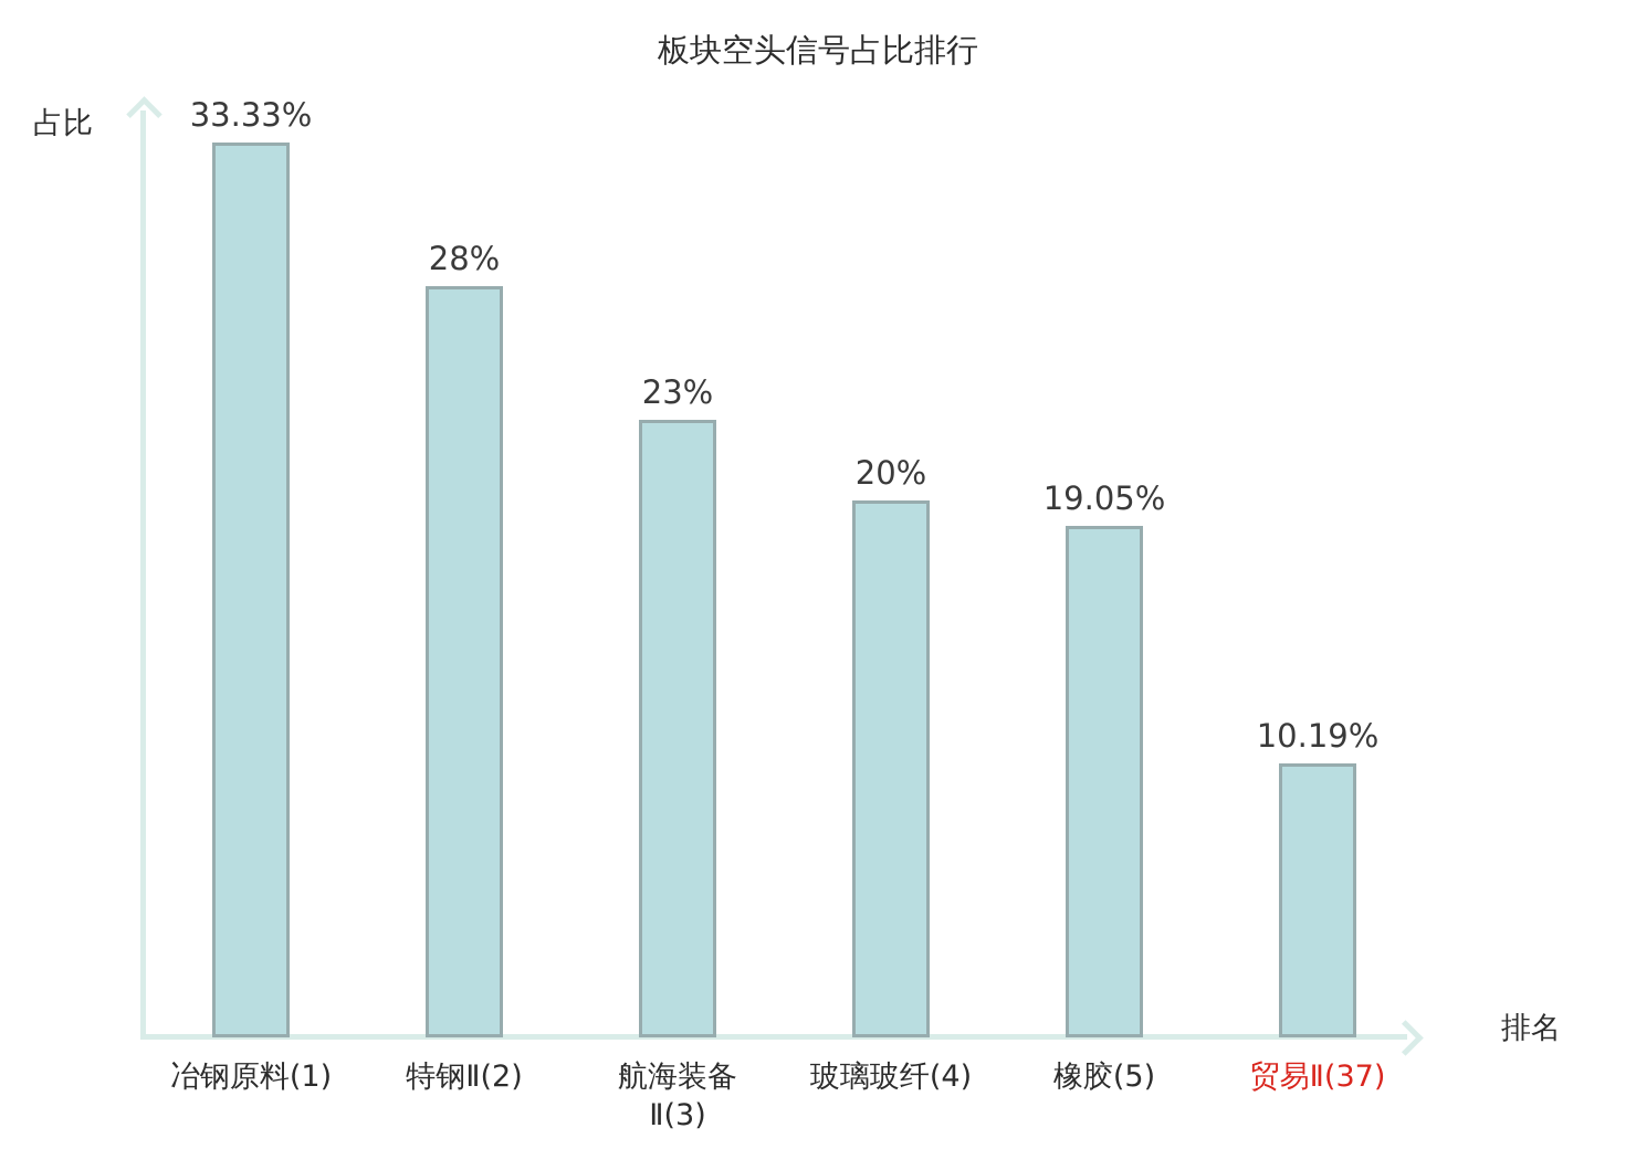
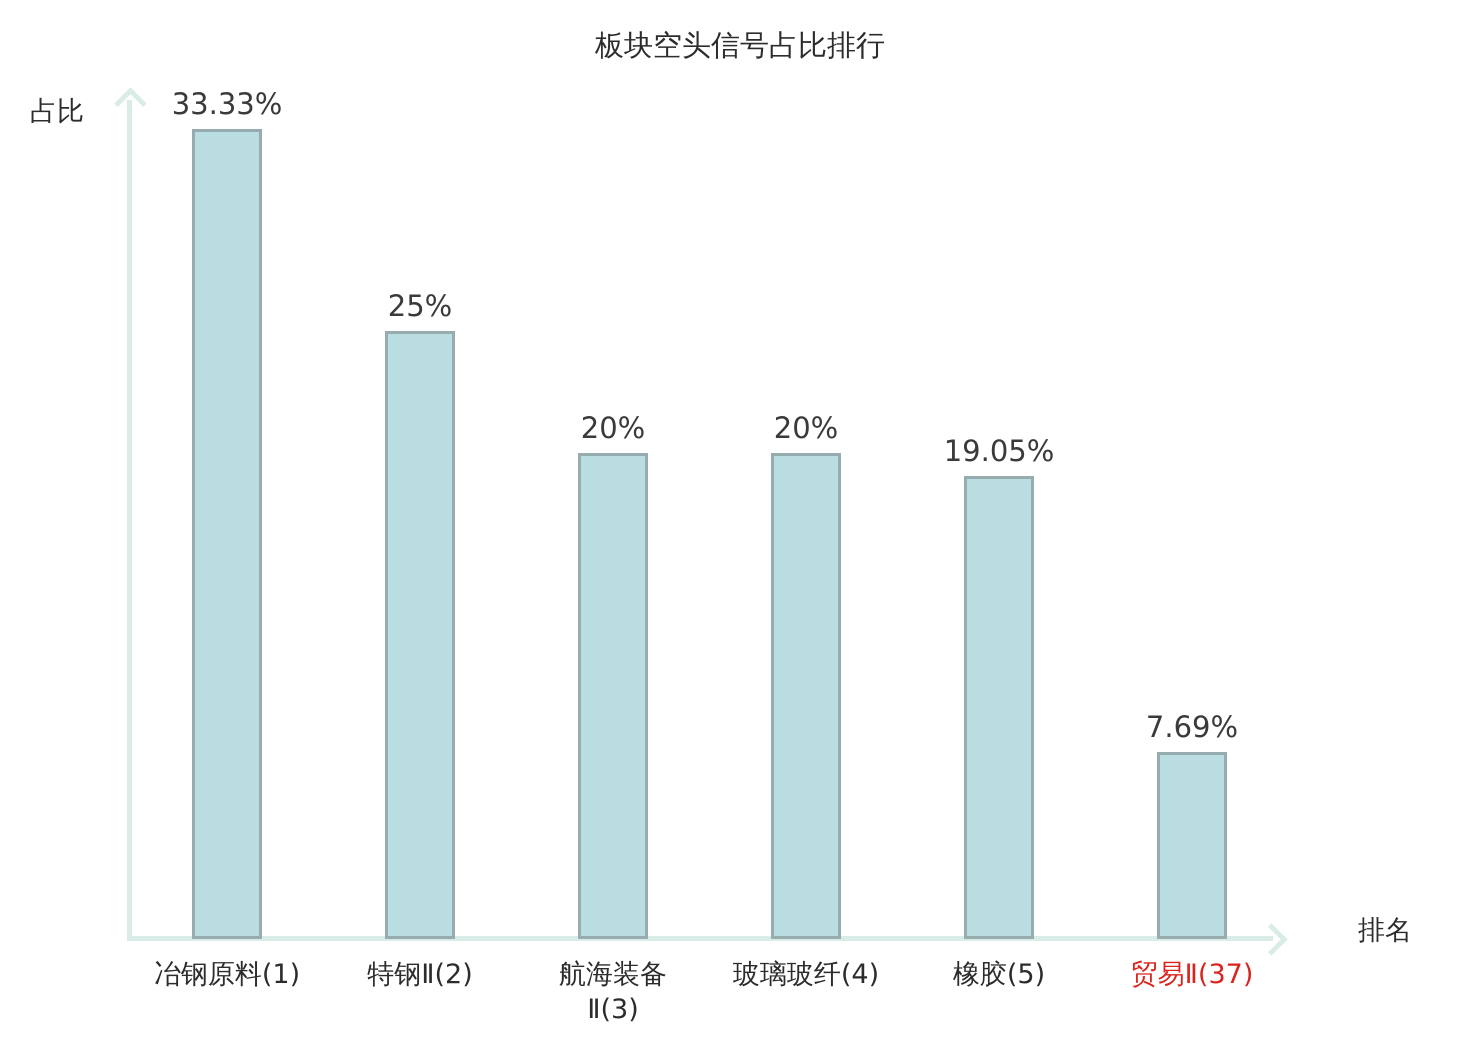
特钢Ⅱ(2): 28% -> 25%
航海装备 Ⅱ(3): 23% -> 20%
贸易Ⅱ(37): 10.19% -> 7.69%
